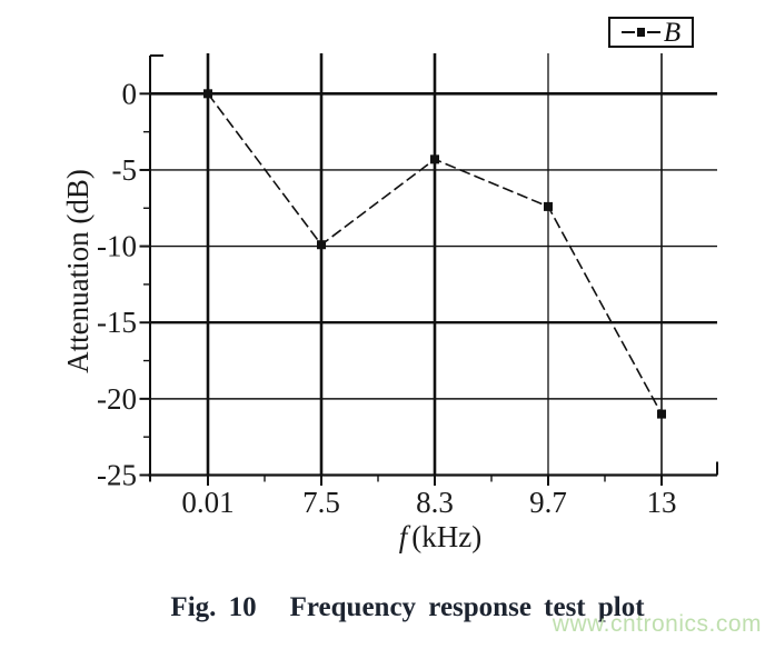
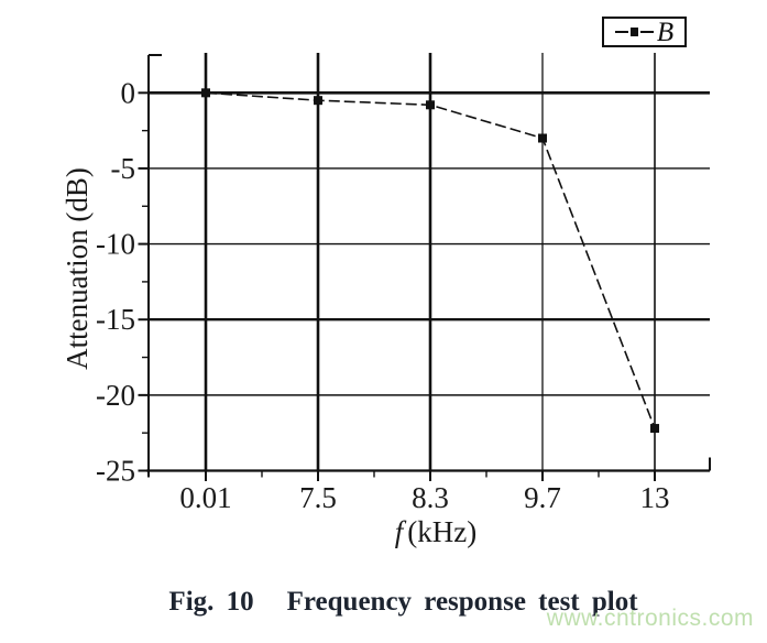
7.5: -9.9 -> -0.5
8.3: -4.3 -> -0.8
9.7: -7.4 -> -3.0
13: -21.0 -> -22.2
